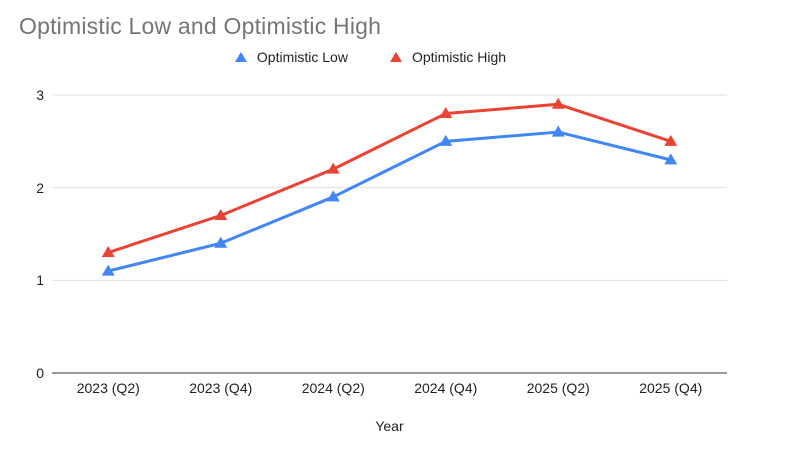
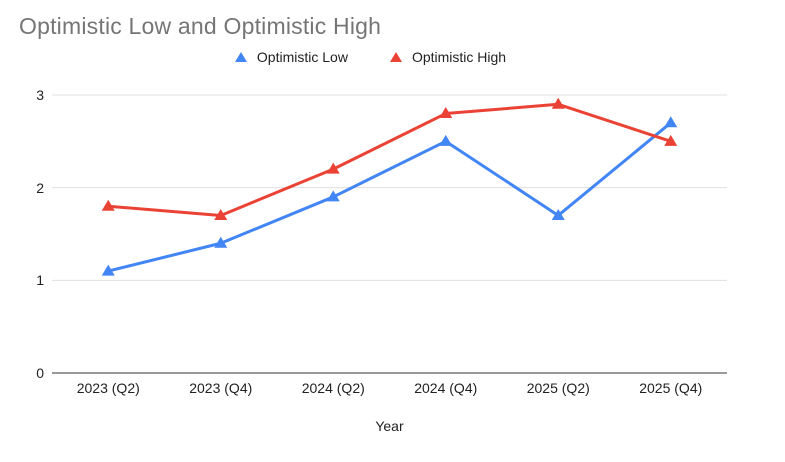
Optimistic High/2023 (Q2): 1.3 -> 1.8
Optimistic Low/2025 (Q2): 2.6 -> 1.7
Optimistic Low/2025 (Q4): 2.3 -> 2.7
